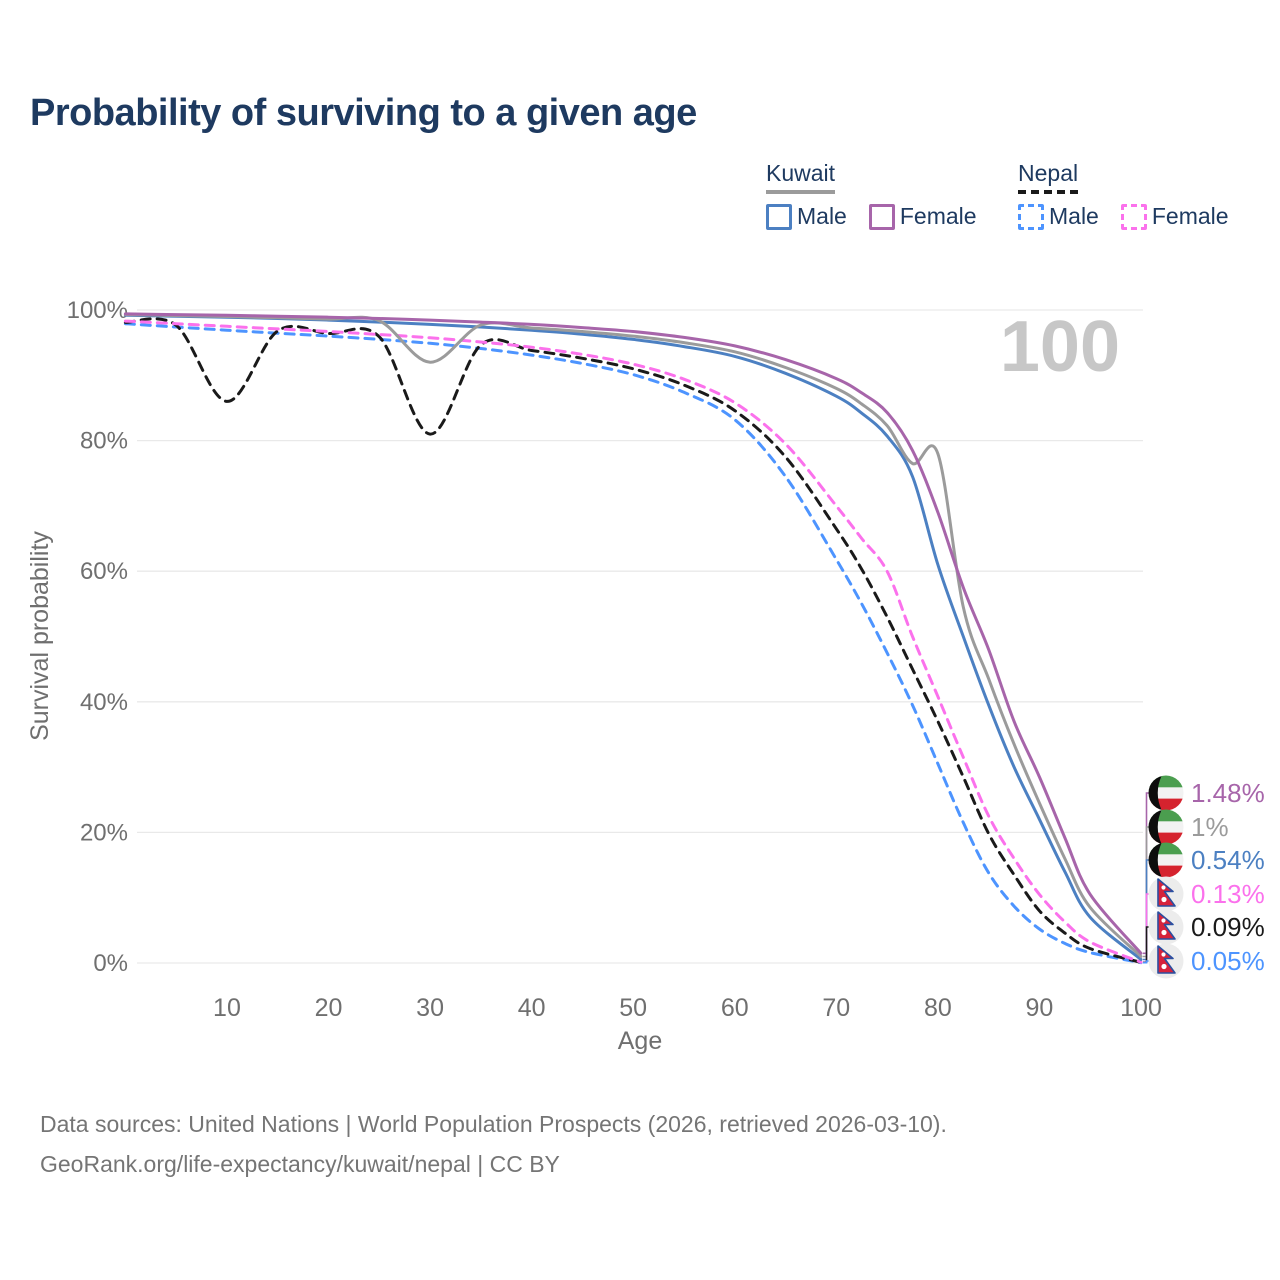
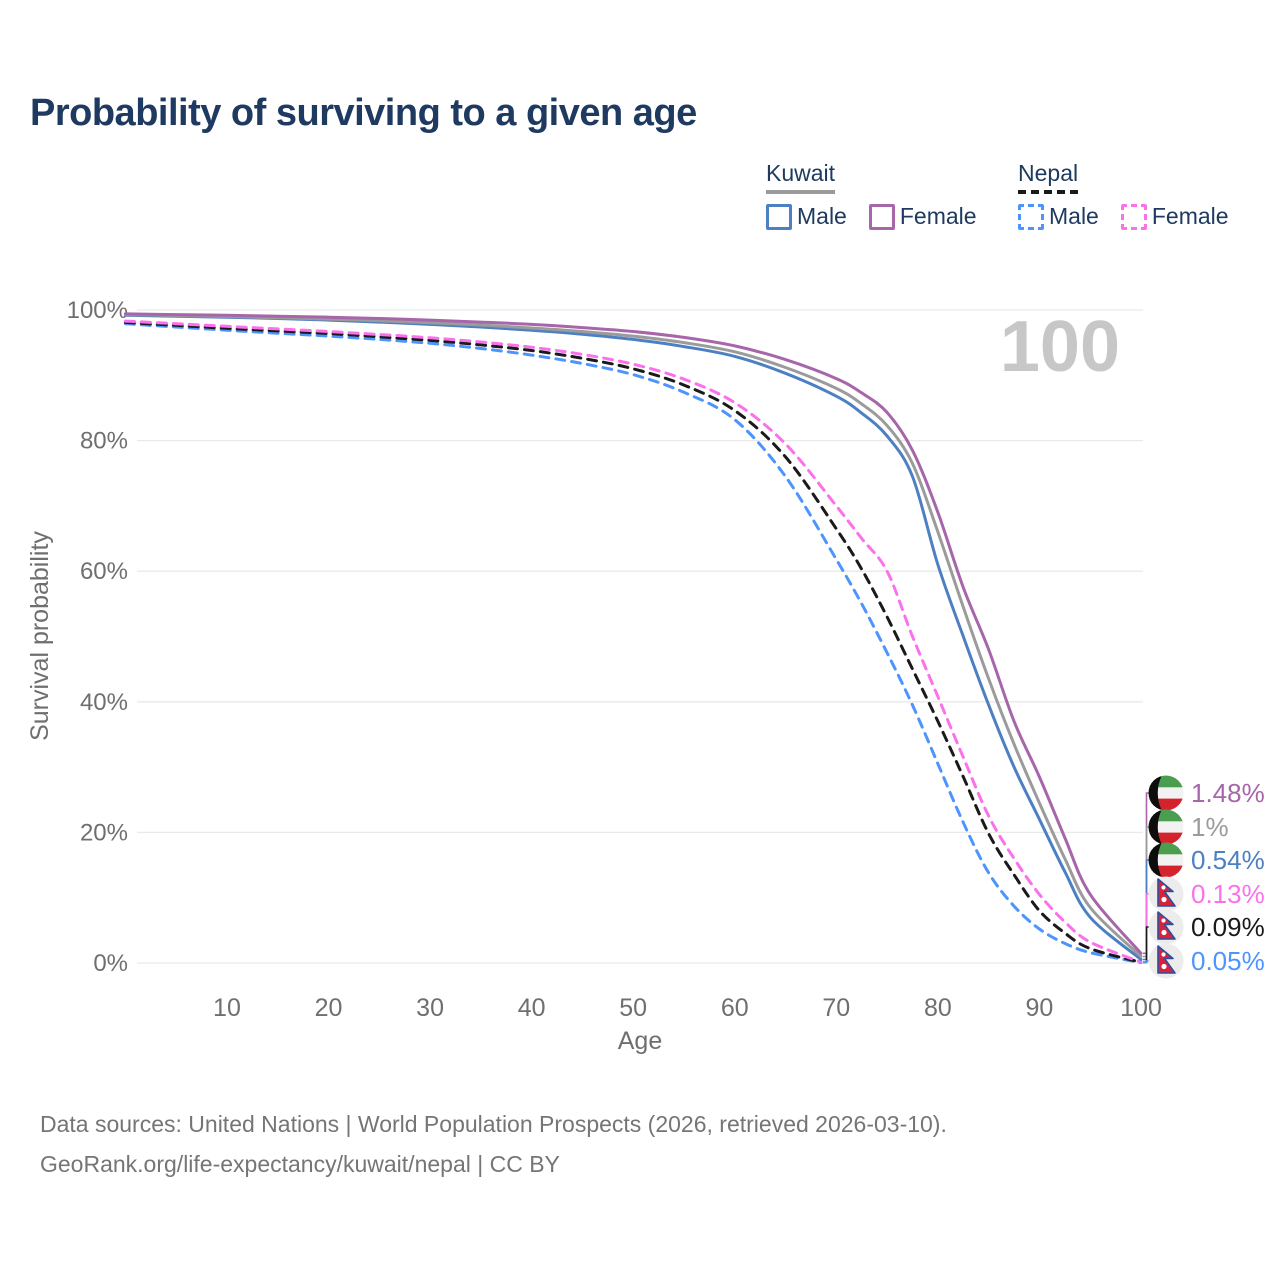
Nepal/10: 86% -> 97%
Kuwait/30: 92% -> 98%
Nepal/30: 81% -> 95%
Kuwait/80: 78% -> 66%
